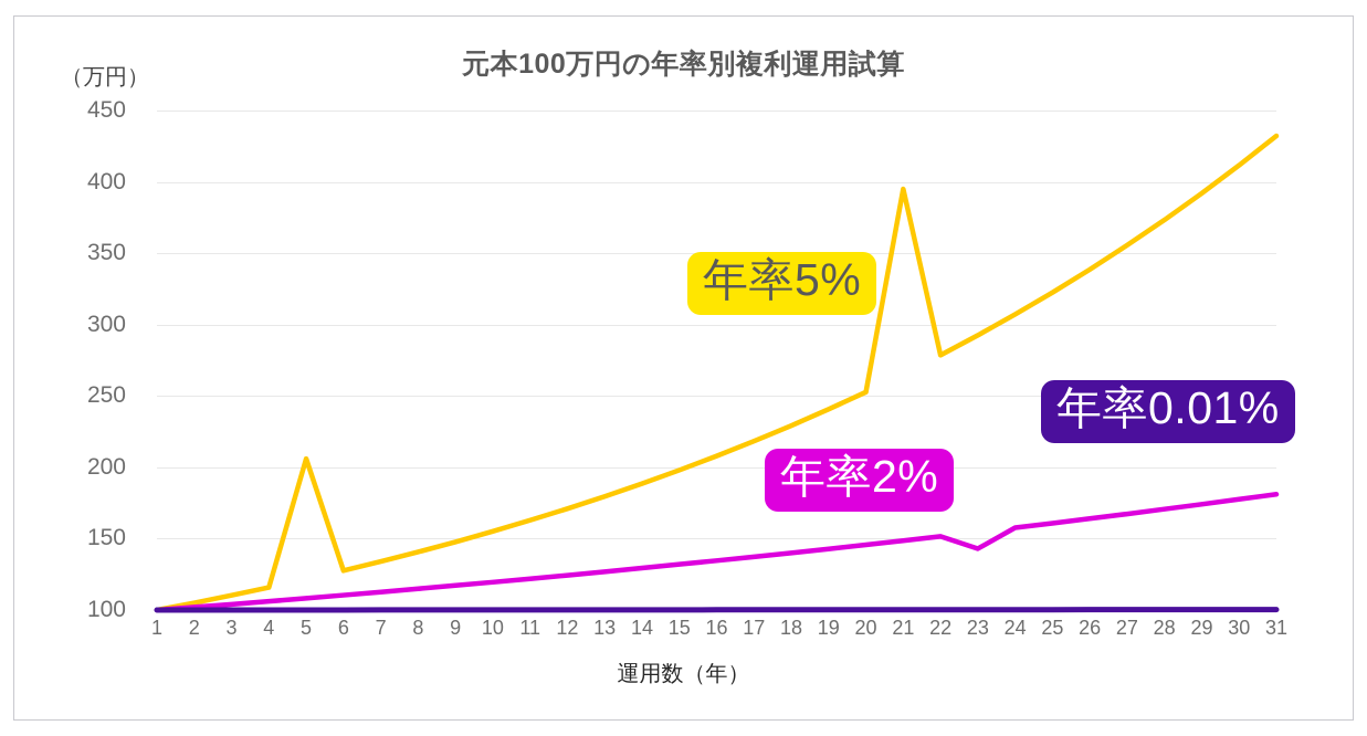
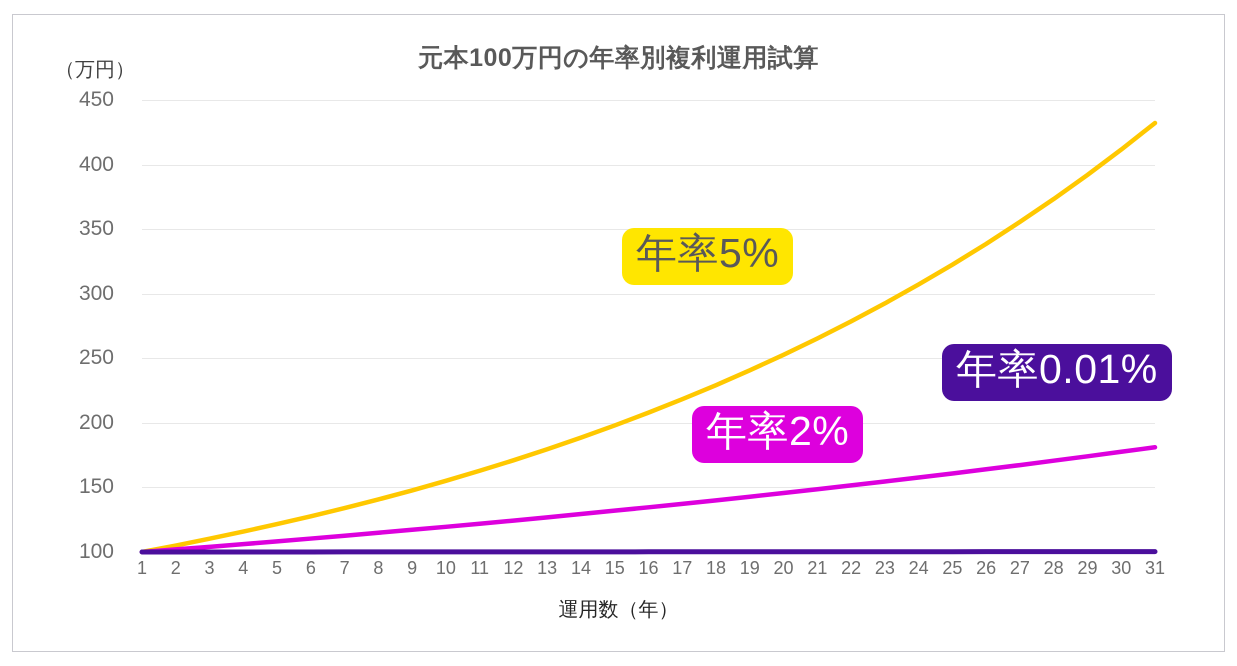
年率5%/5: 206 -> 122
年率5%/21: 395 -> 265
年率2%/23: 143 -> 155
